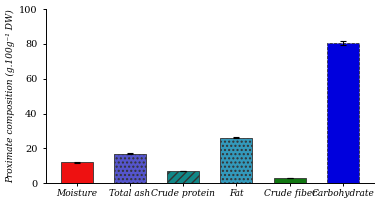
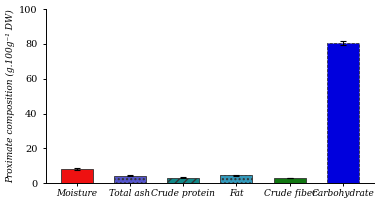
Moisture: 12 -> 8
Total ash: 17 -> 4
Crude protein: 7 -> 3
Fat: 26 -> 5
